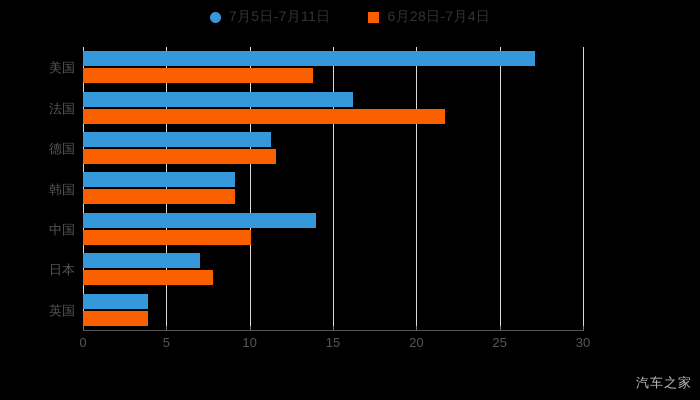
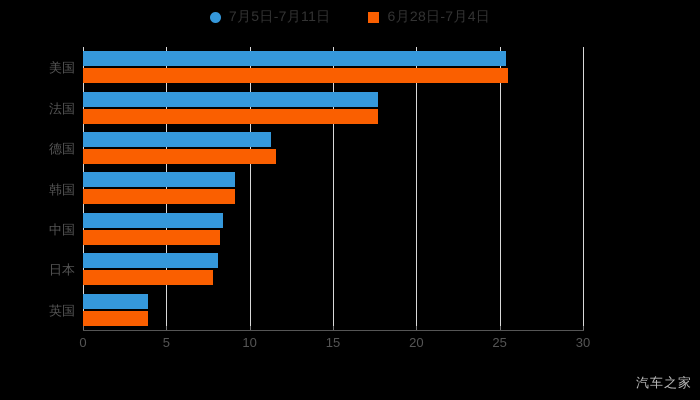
7月5日-7月11日/美国: 27.1 -> 25.4
6月28日-7月4日/美国: 13.8 -> 25.5
7月5日-7月11日/法国: 16.2 -> 17.7
6月28日-7月4日/法国: 21.7 -> 17.7
7月5日-7月11日/中国: 14.0 -> 8.4
6月28日-7月4日/中国: 10.1 -> 8.2
7月5日-7月11日/日本: 7.0 -> 8.1
